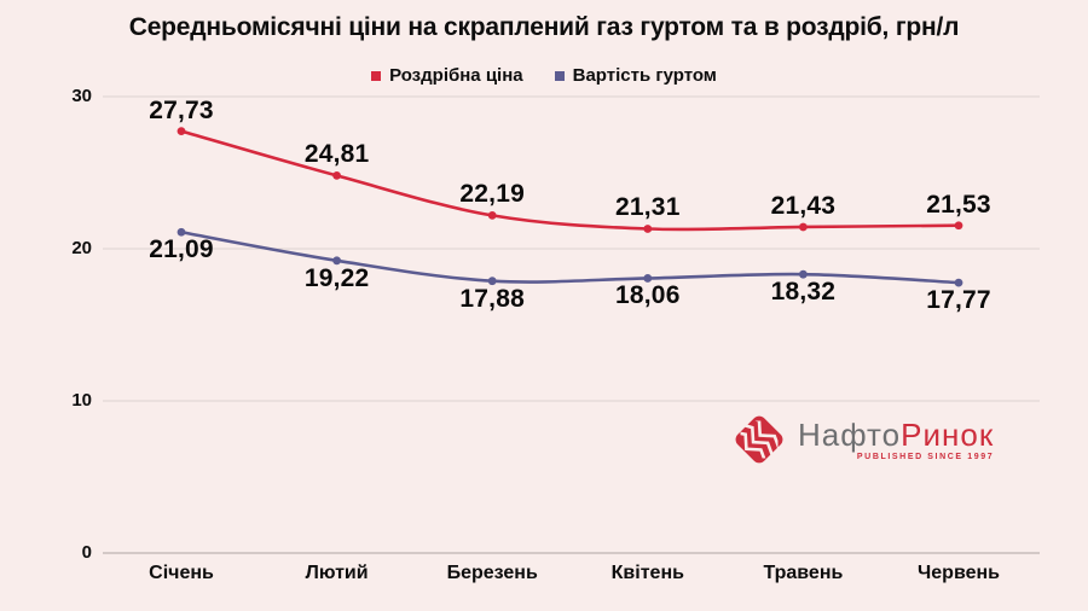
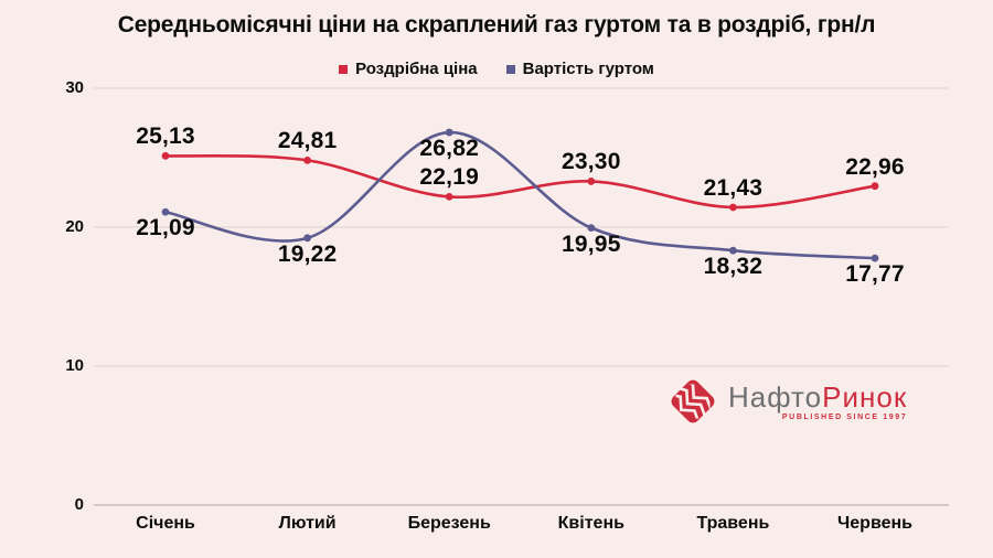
Роздрібна ціна/Січень: 27,73 -> 25,13
Вартість гуртом/Березень: 17,88 -> 26,82
Роздрібна ціна/Квітень: 21,31 -> 23,30
Вартість гуртом/Квітень: 18,06 -> 19,95
Роздрібна ціна/Червень: 21,53 -> 22,96
